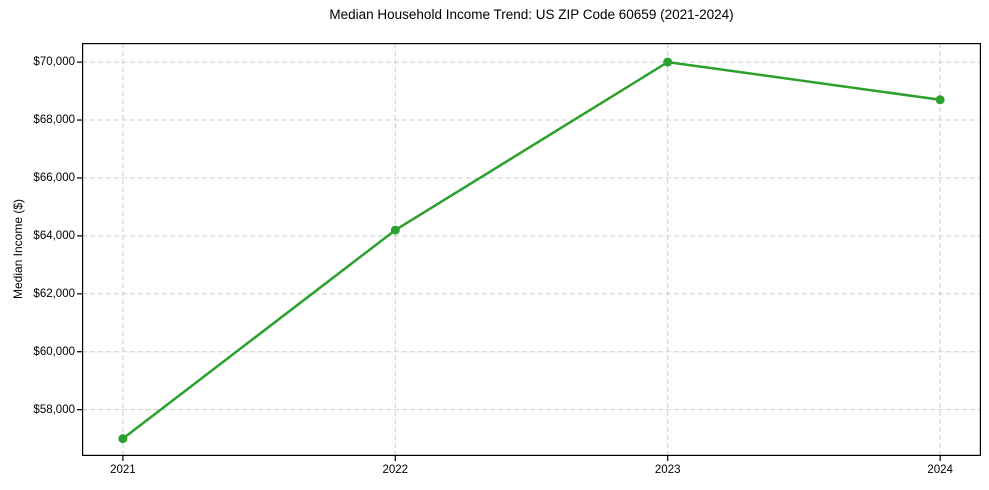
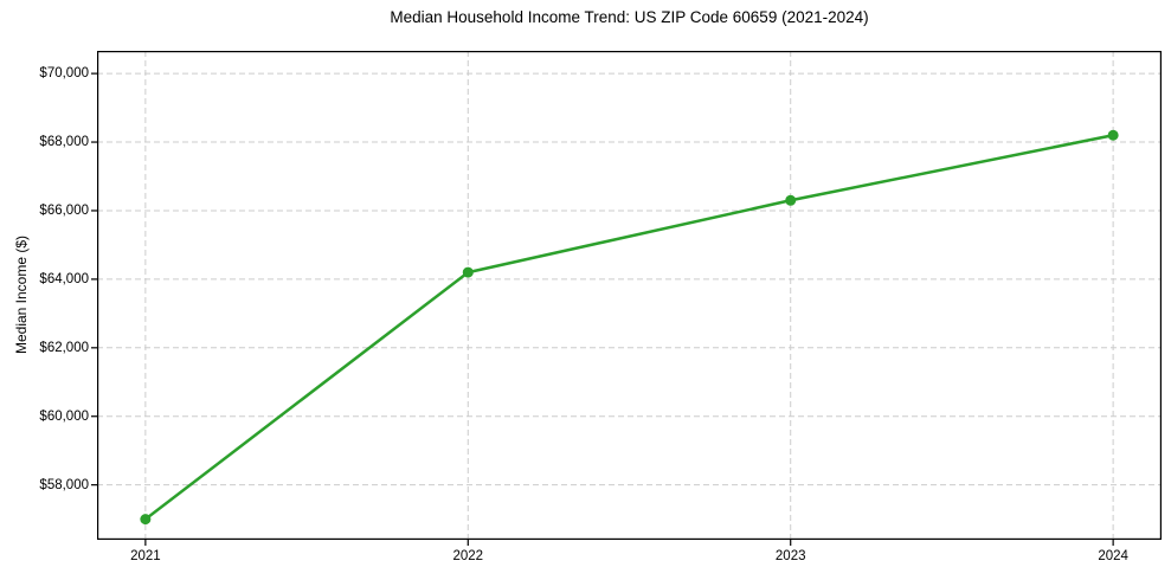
2023: $70000 -> $66300
2024: $68700 -> $68200
